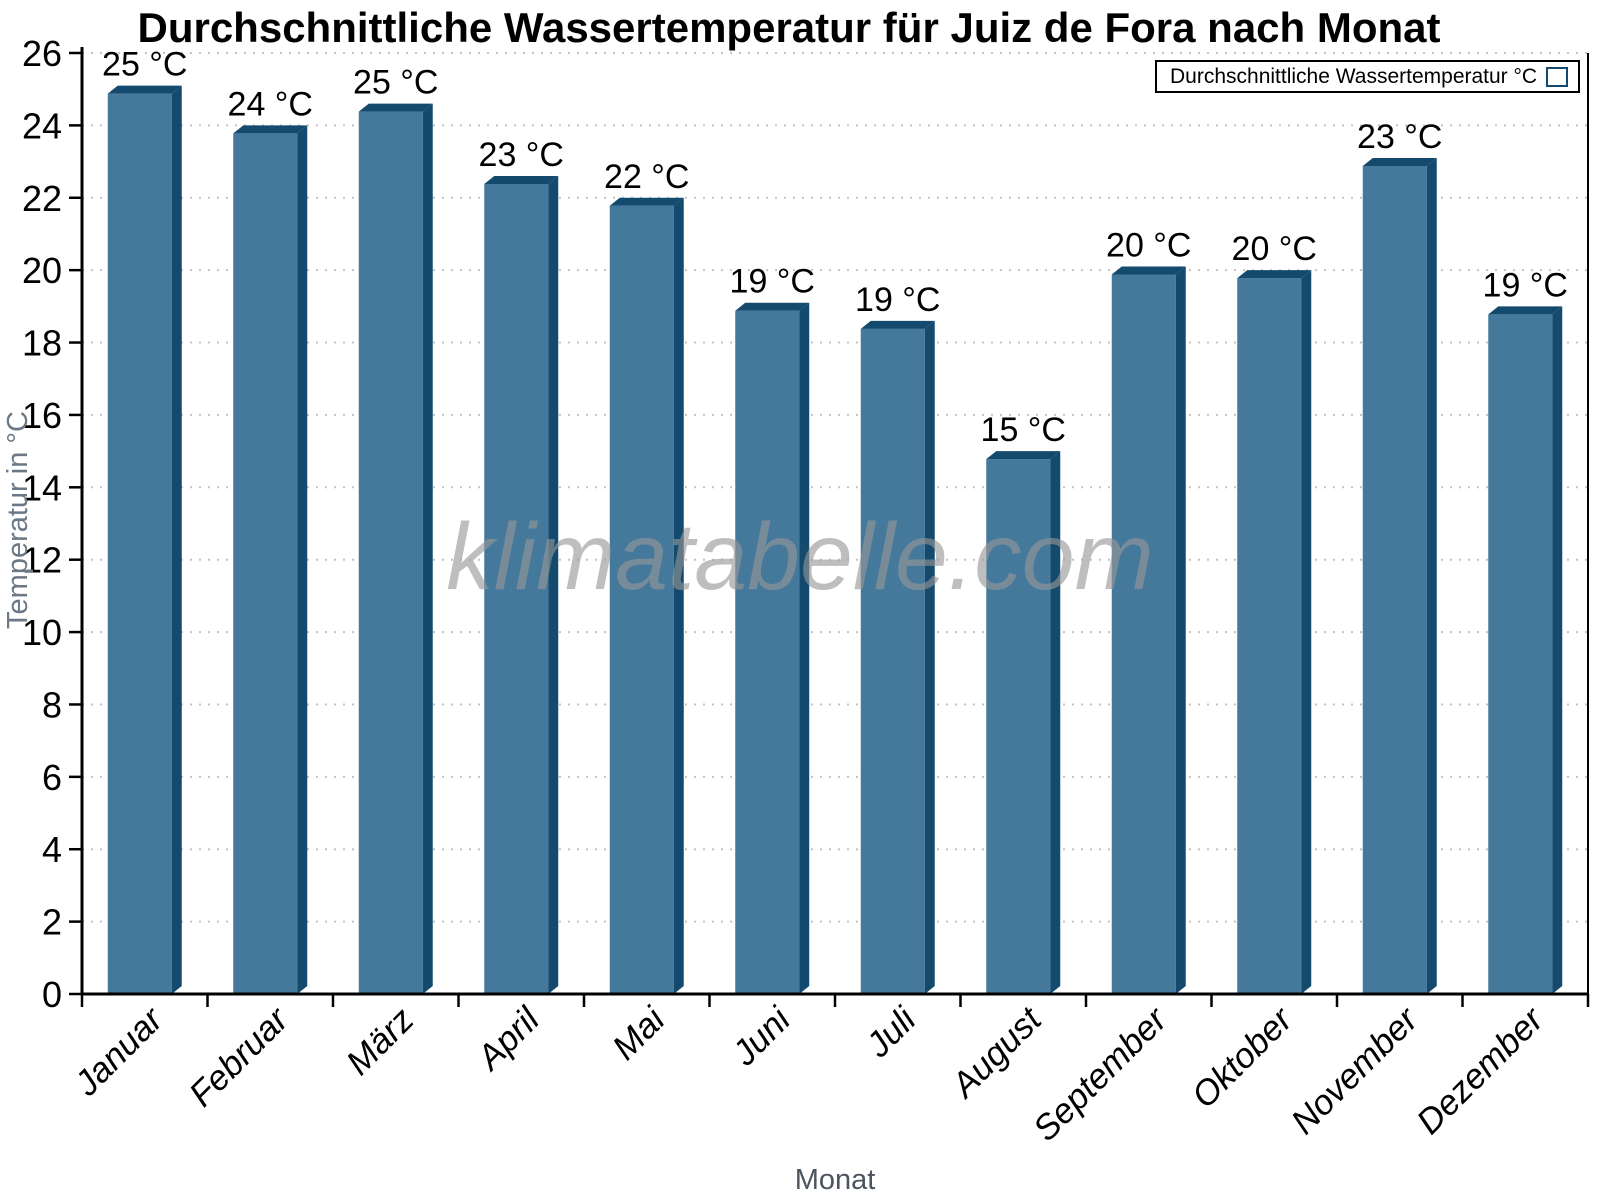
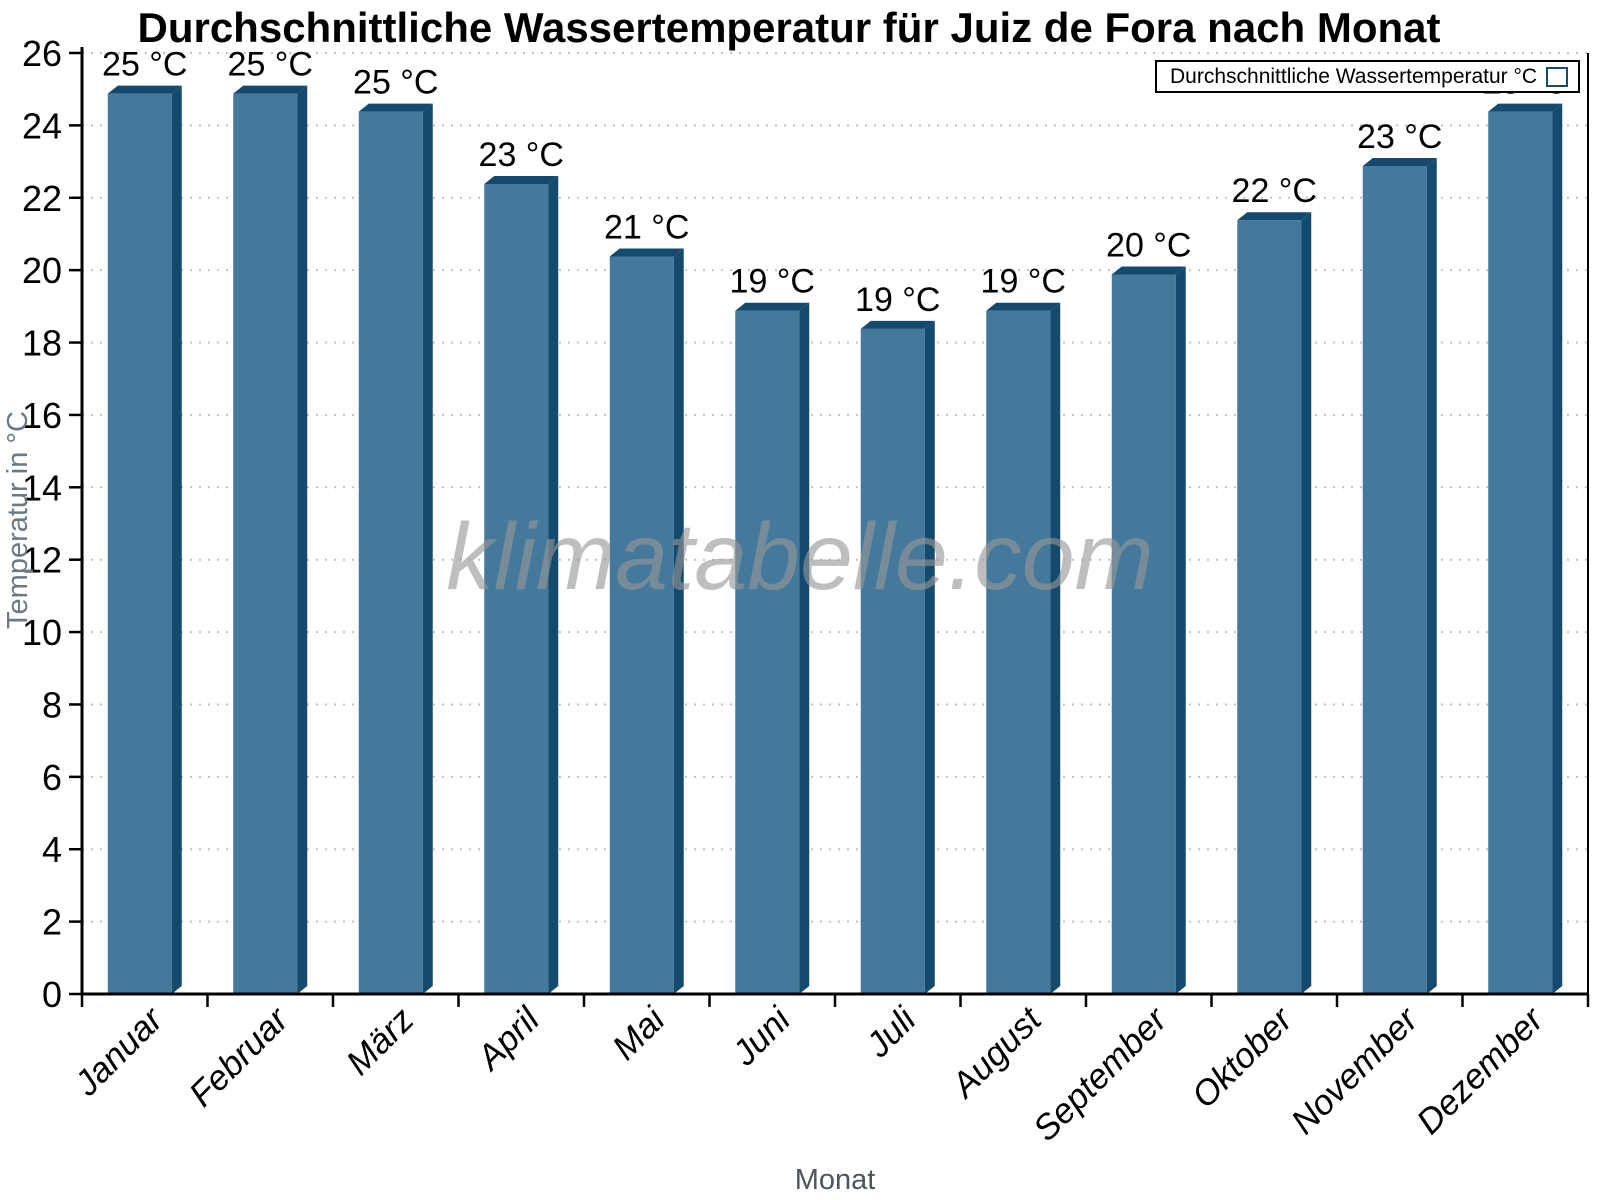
Februar: 24 -> 25
Mai: 22 -> 21
August: 15 -> 19
Oktober: 20 -> 22
Dezember: 19 -> 25
